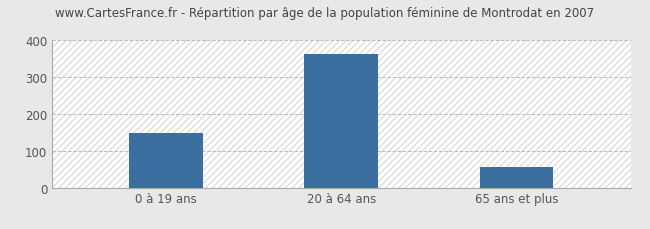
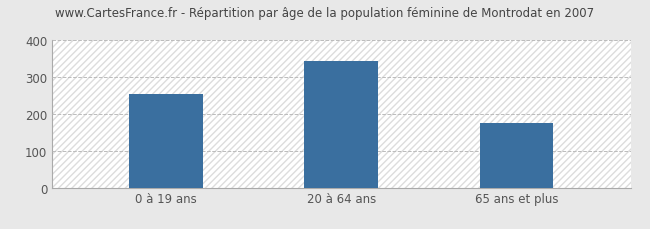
0 à 19 ans: 148 -> 255
20 à 64 ans: 363 -> 345
65 ans et plus: 57 -> 175
